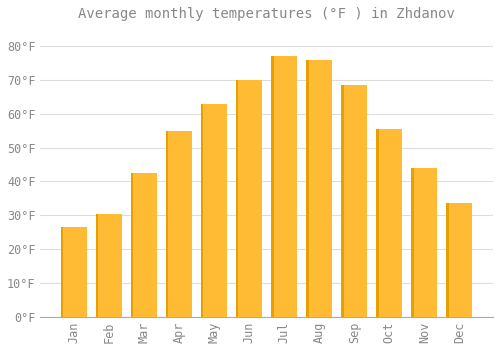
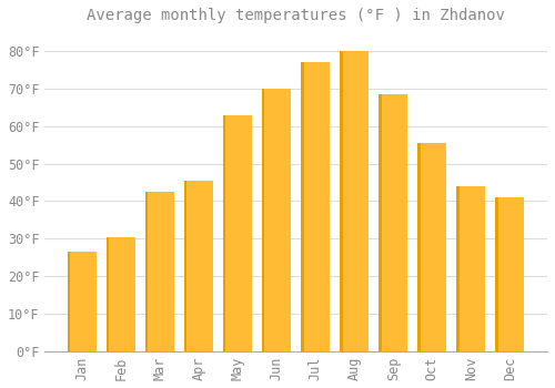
Apr: 55.0°F -> 45.5°F
Aug: 76.0°F -> 80.0°F
Dec: 33.5°F -> 41.0°F
